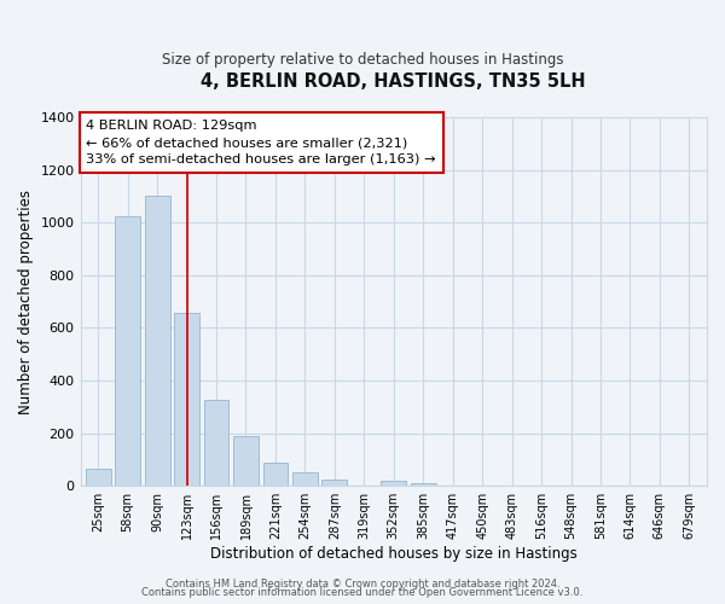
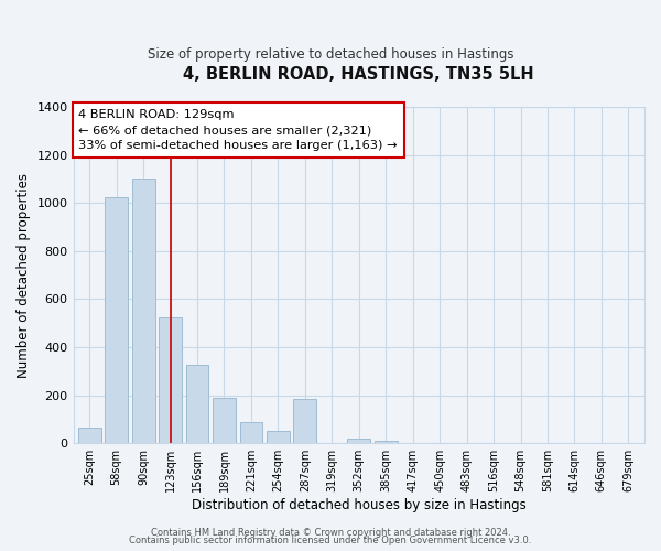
123sqm: 655 -> 525
287sqm: 25 -> 185
